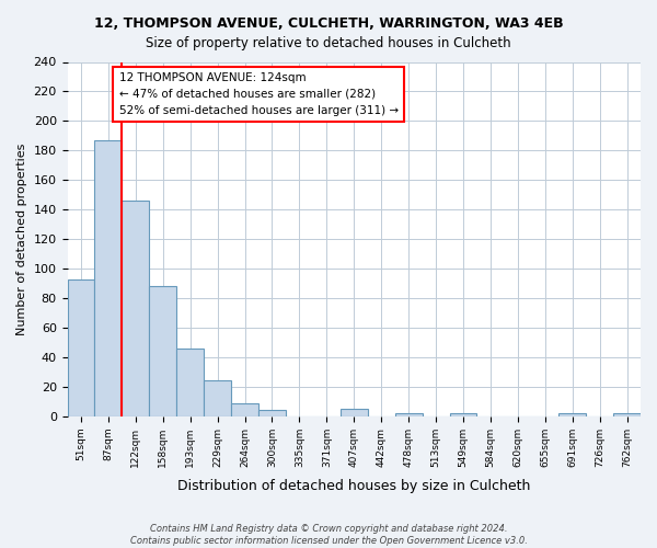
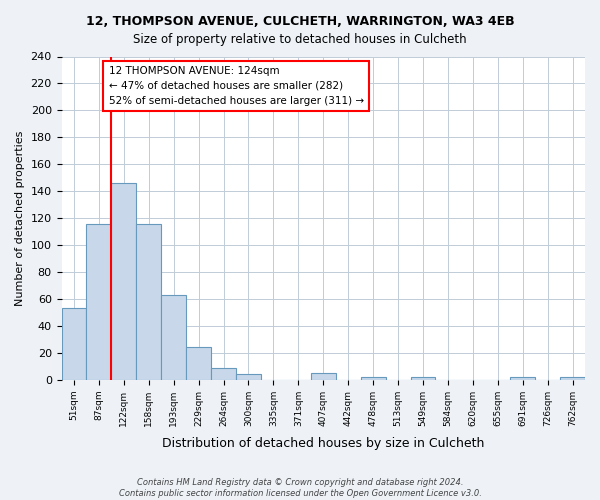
51sqm: 93 -> 53
87sqm: 187 -> 116
158sqm: 88 -> 116
193sqm: 46 -> 63
